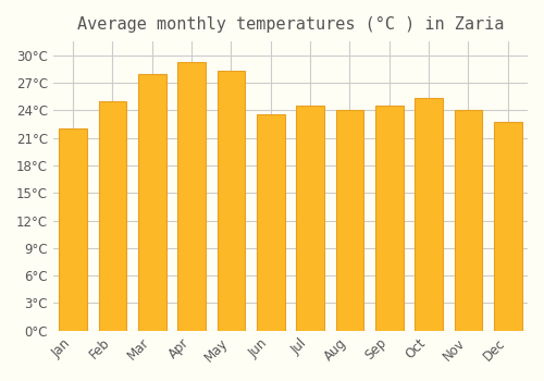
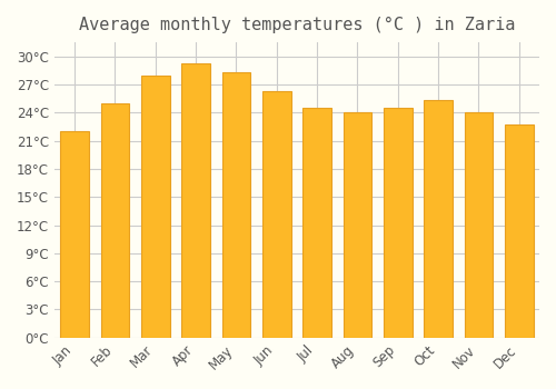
Jun: 23.6°C -> 26.3°C
